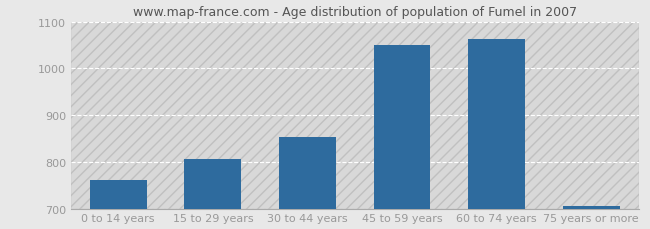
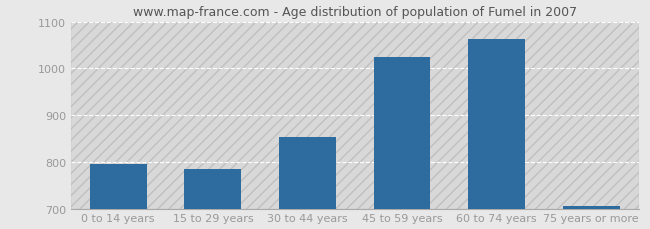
0 to 14 years: 762 -> 795
15 to 29 years: 806 -> 785
45 to 59 years: 1050 -> 1025
